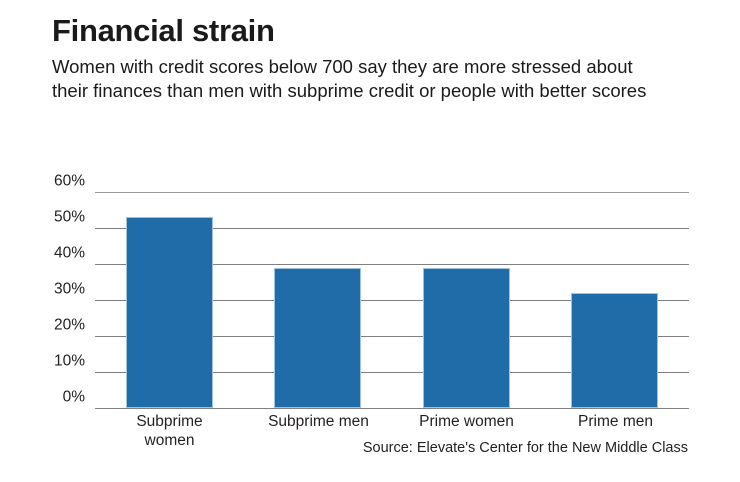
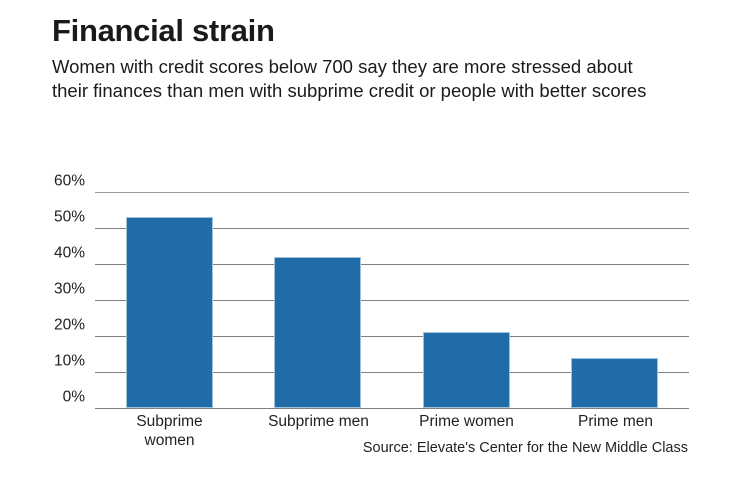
Subprime men: 39% -> 42%
Prime women: 39% -> 21%
Prime men: 32% -> 14%
